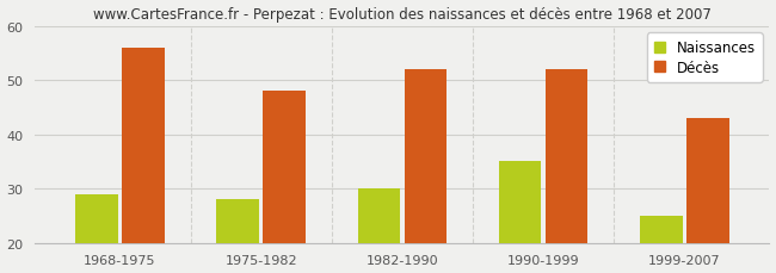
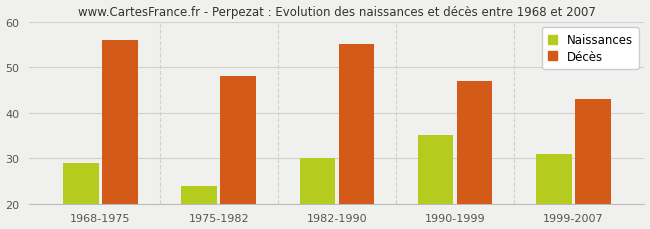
Naissances/1975-1982: 28 -> 24
Décès/1982-1990: 52 -> 55
Décès/1990-1999: 52 -> 47
Naissances/1999-2007: 25 -> 31
